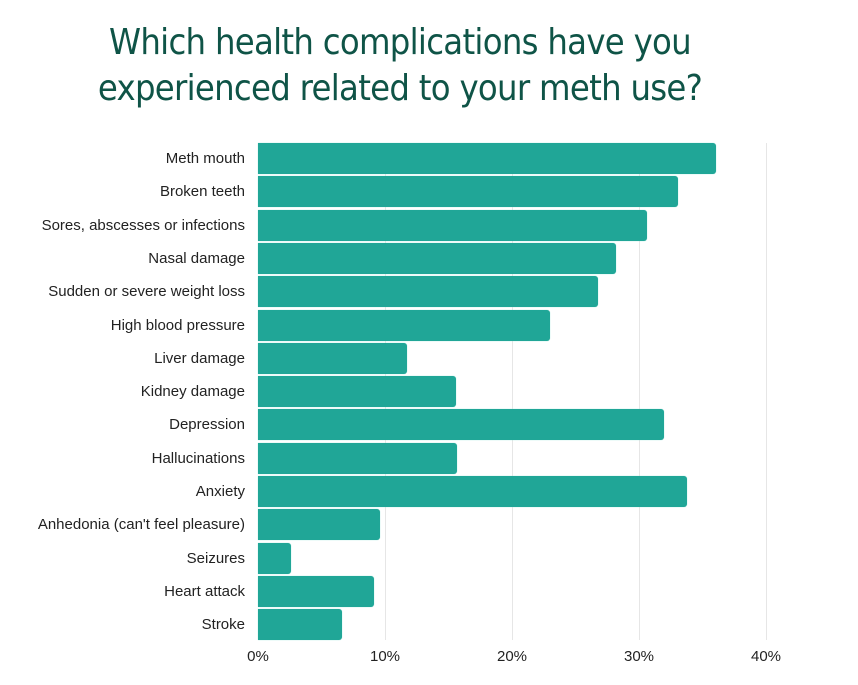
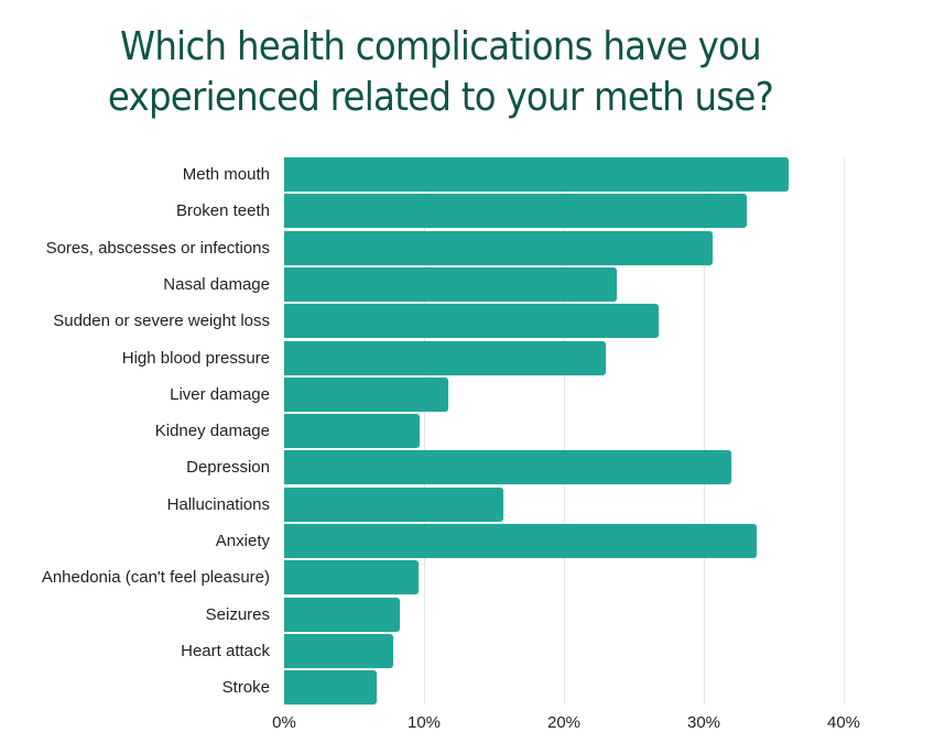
Nasal damage: 28.2% -> 23.8%
Kidney damage: 15.6% -> 9.7%
Seizures: 2.6% -> 8.3%
Heart attack: 9.1% -> 7.8%
